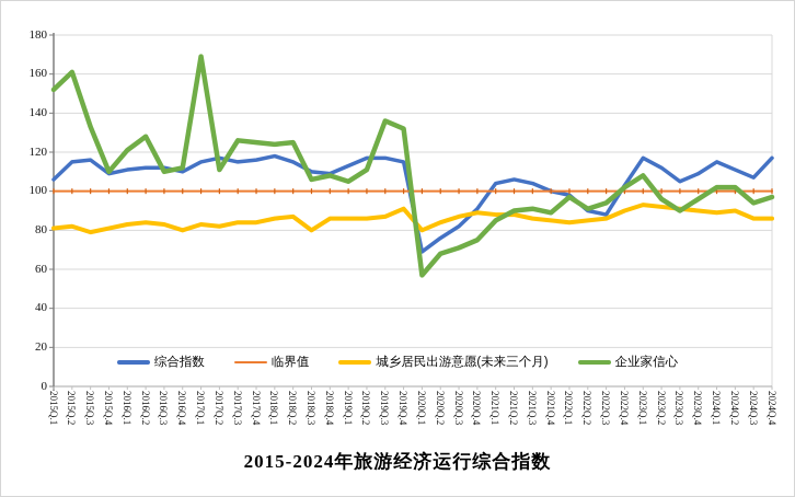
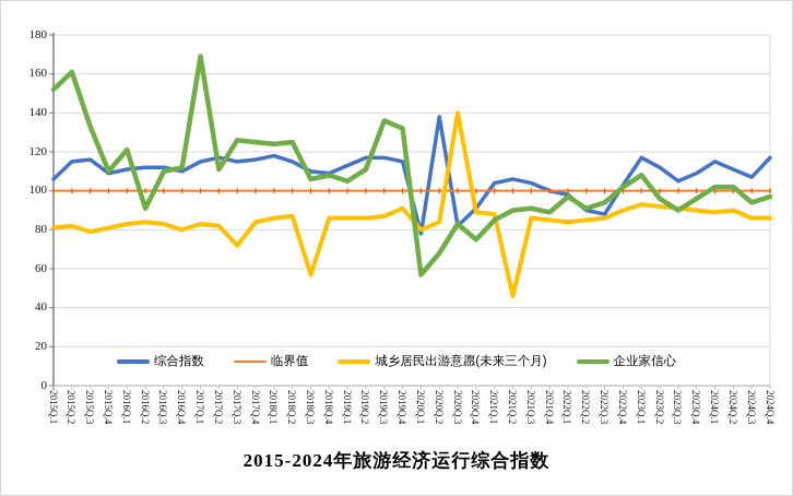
企业家信心/2016Q.2: 128 -> 91
城乡居民出游意愿(未来三个月)/2017Q.3: 84 -> 72
城乡居民出游意愿(未来三个月)/2018Q.3: 80 -> 57
综合指数/2020Q.1: 69 -> 78
综合指数/2020Q.2: 76 -> 138
城乡居民出游意愿(未来三个月)/2020Q.3: 87 -> 140
企业家信心/2020Q.3: 71 -> 83
城乡居民出游意愿(未来三个月)/2021Q.2: 88 -> 46
